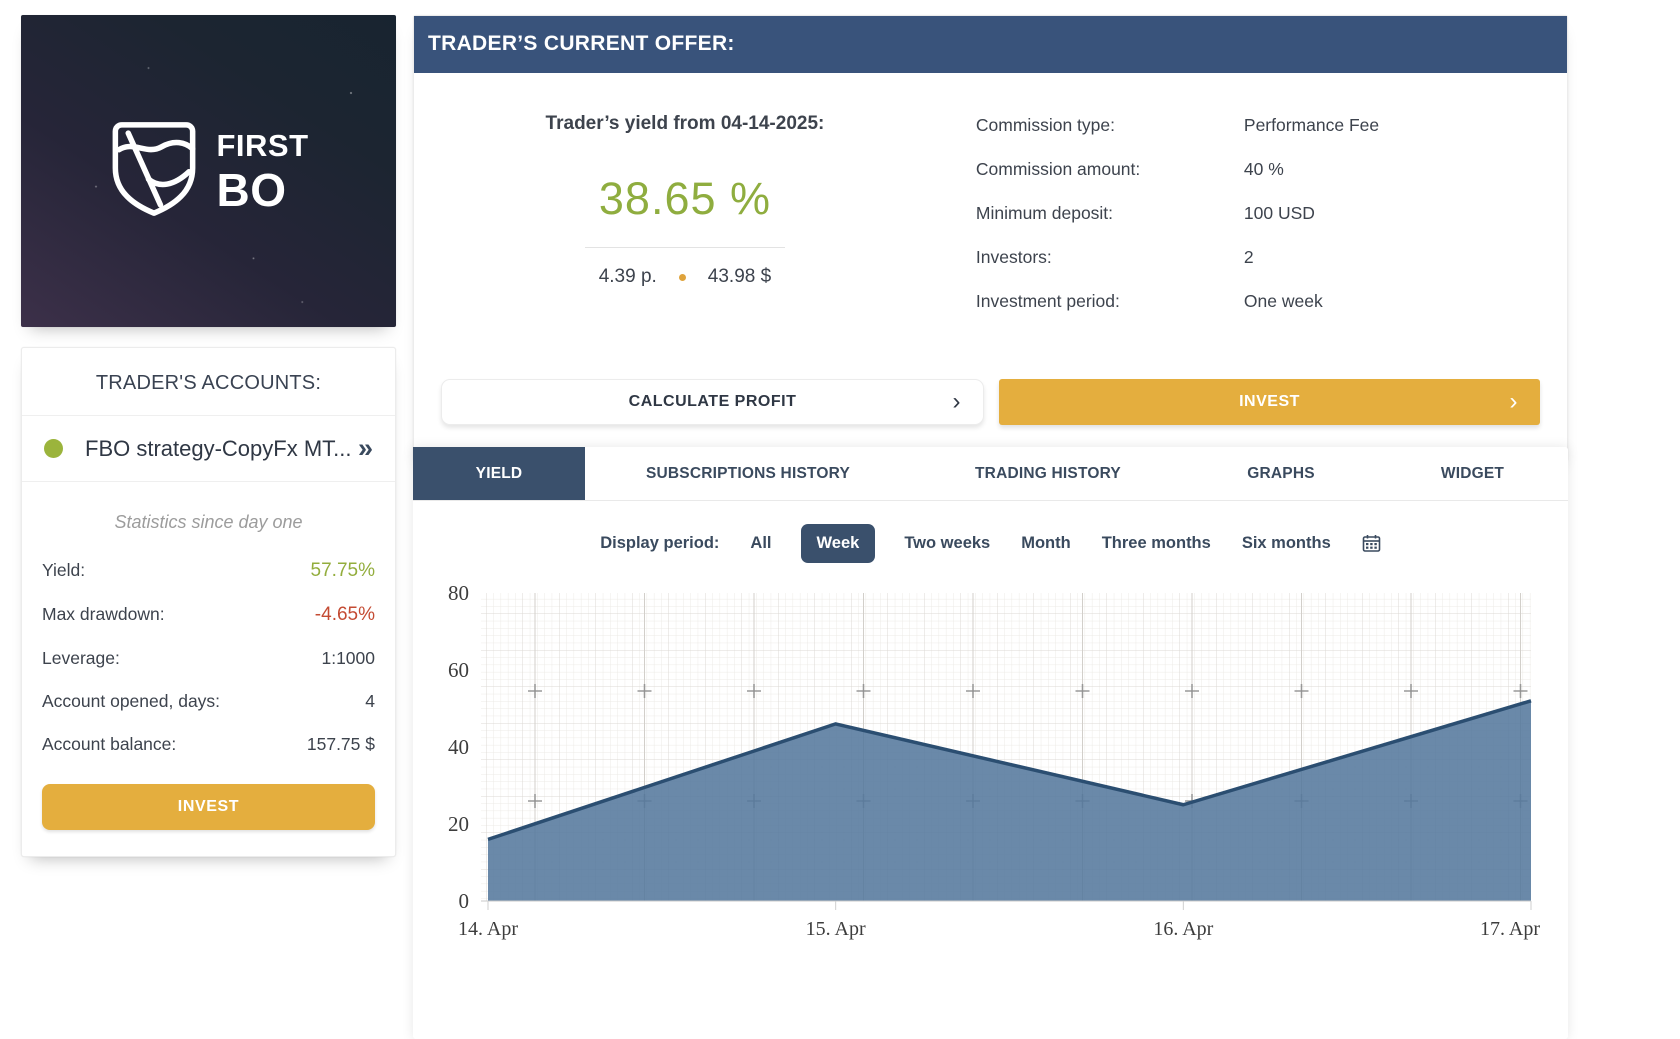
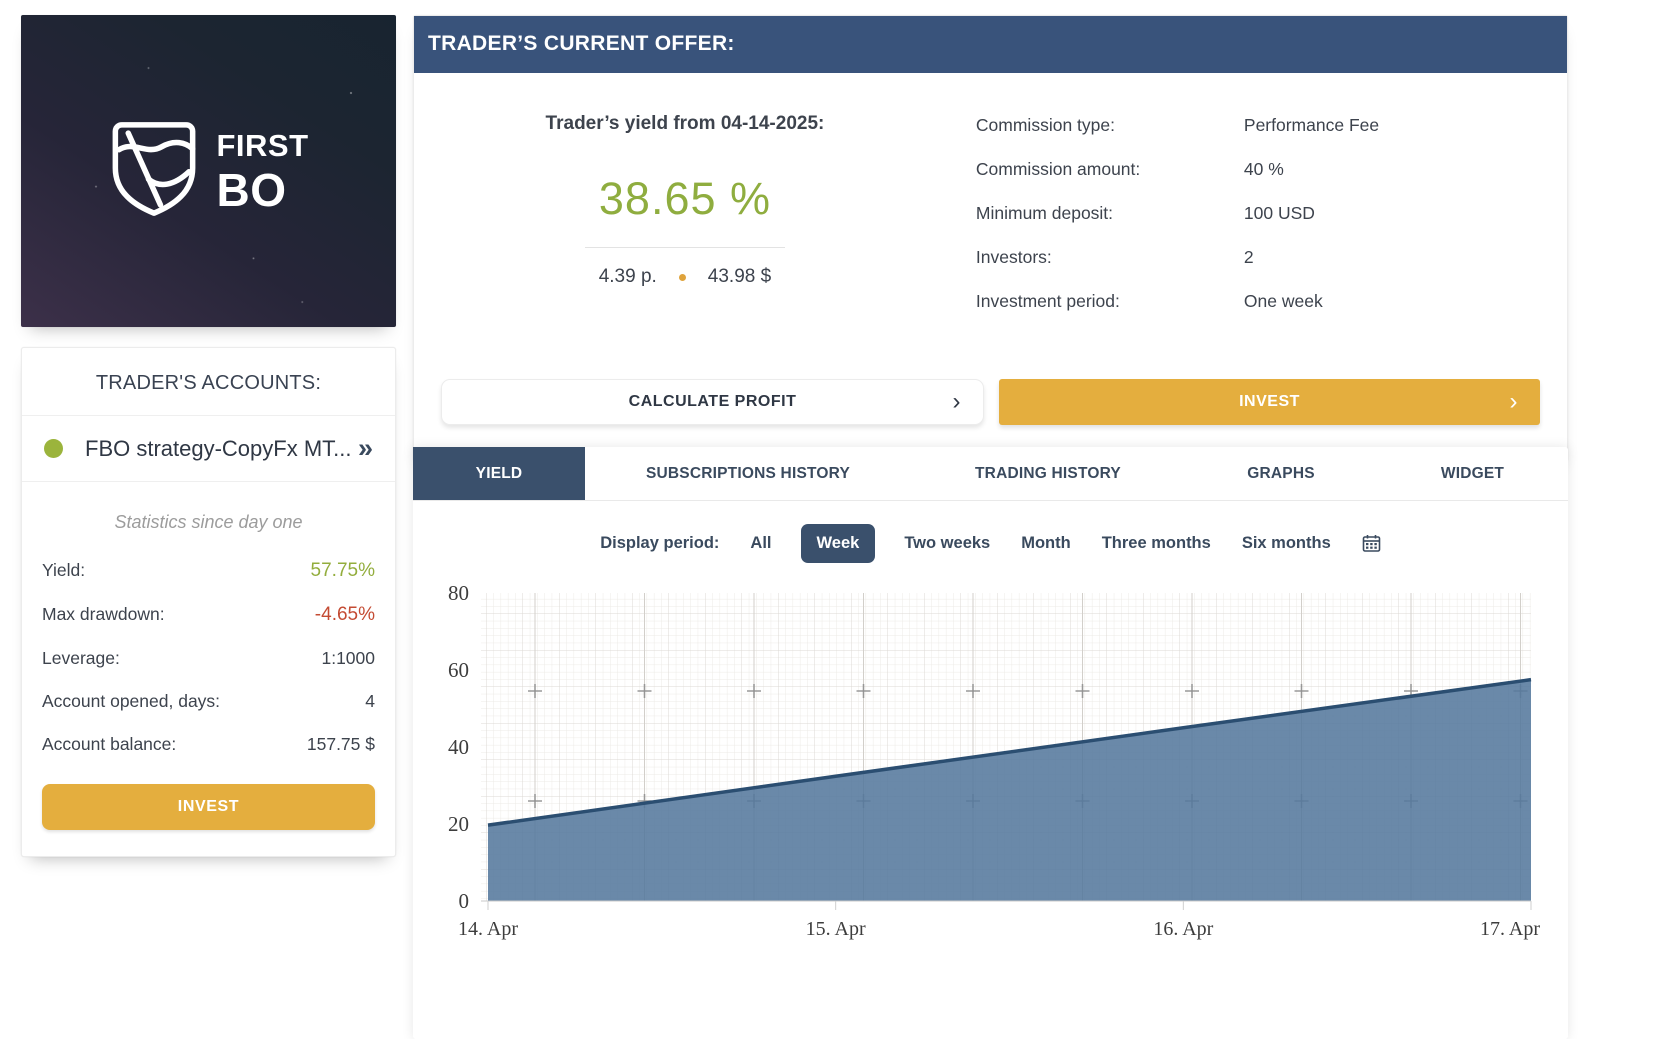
14. Apr: 16 -> 20
15. Apr: 46 -> 32
16. Apr: 25 -> 45
17. Apr: 52 -> 58
